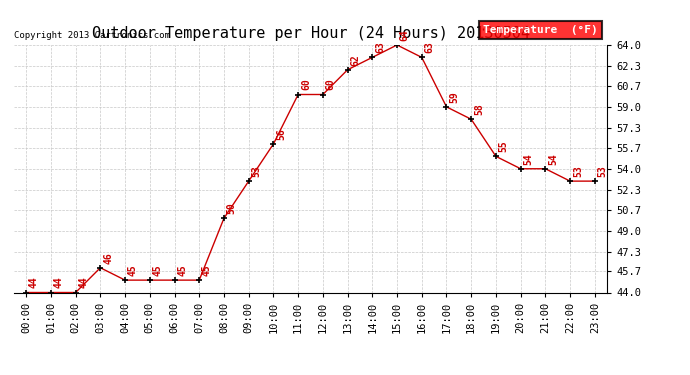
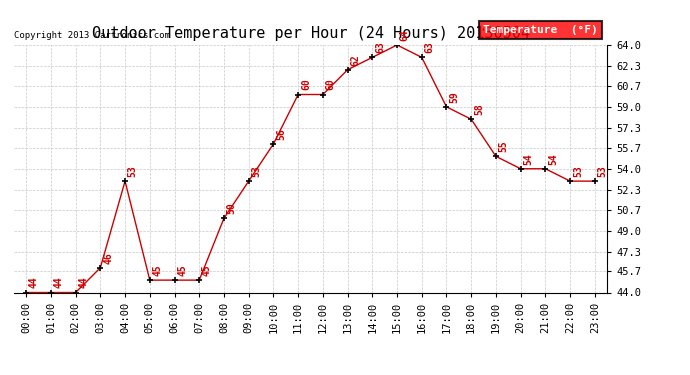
04:00: 45 -> 53
